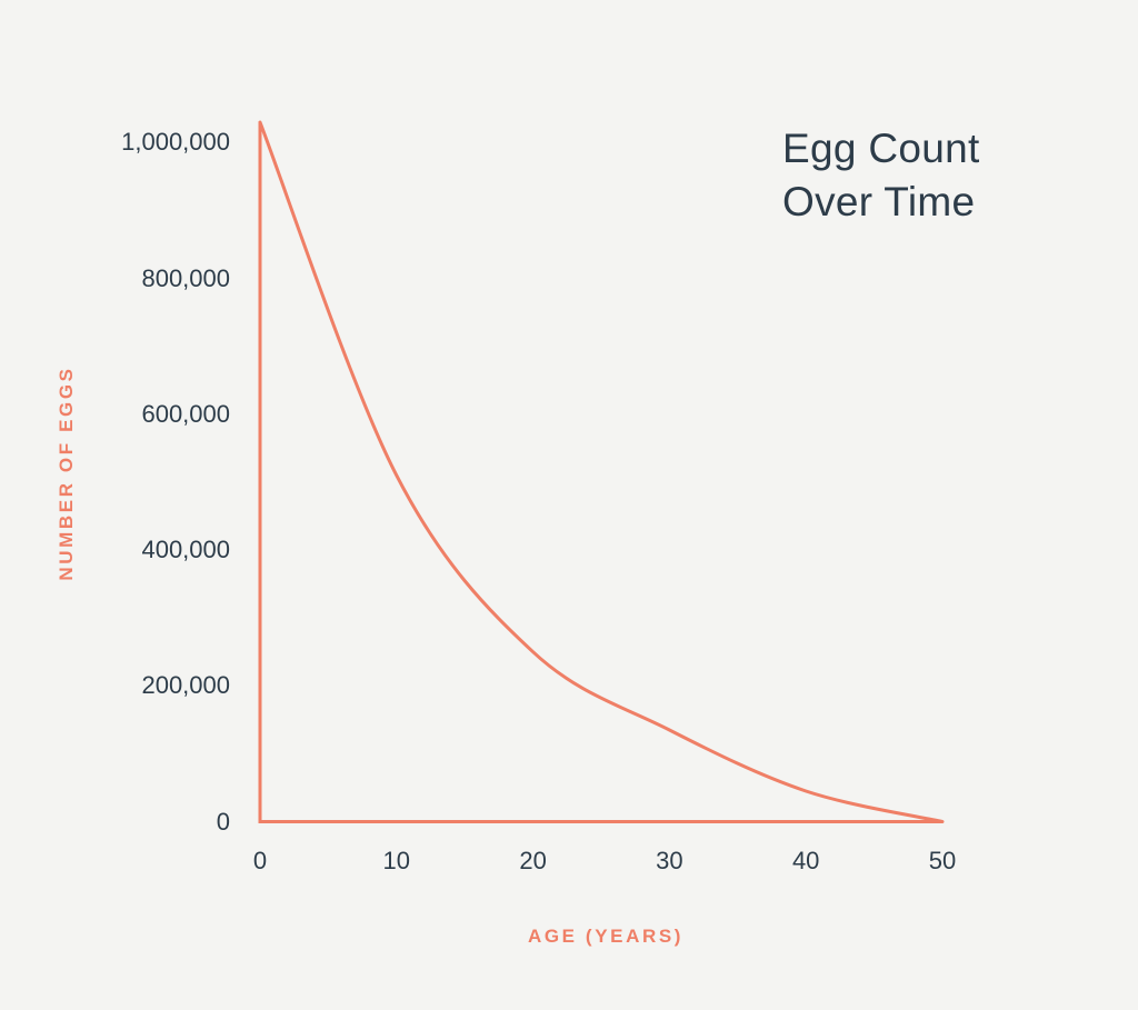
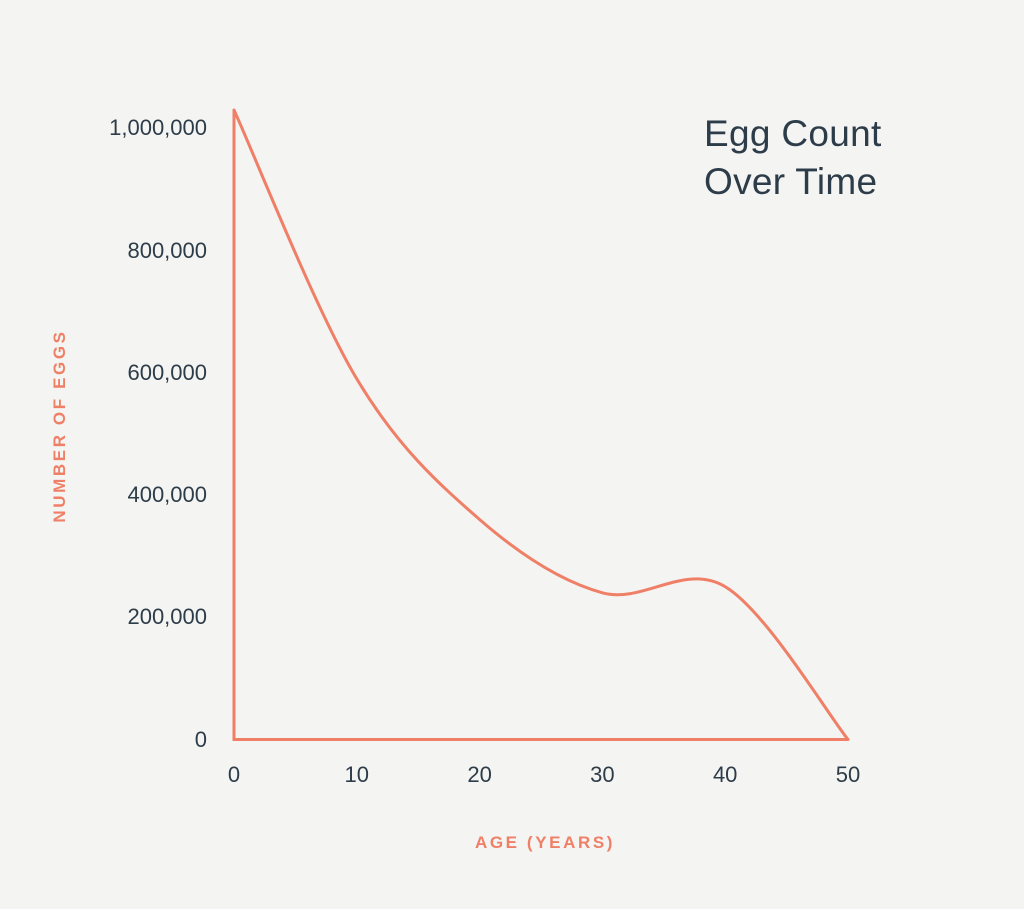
0: 1000000 -> 880000
10: 510000 -> 590000
20: 250000 -> 360000
30: 140000 -> 240000
40: 40000 -> 250000
